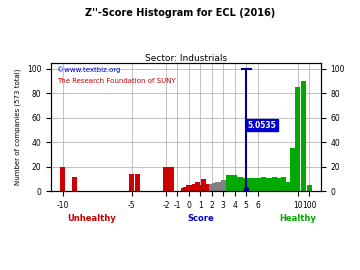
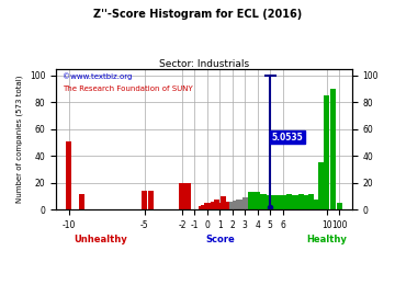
-10: 20 -> 51
